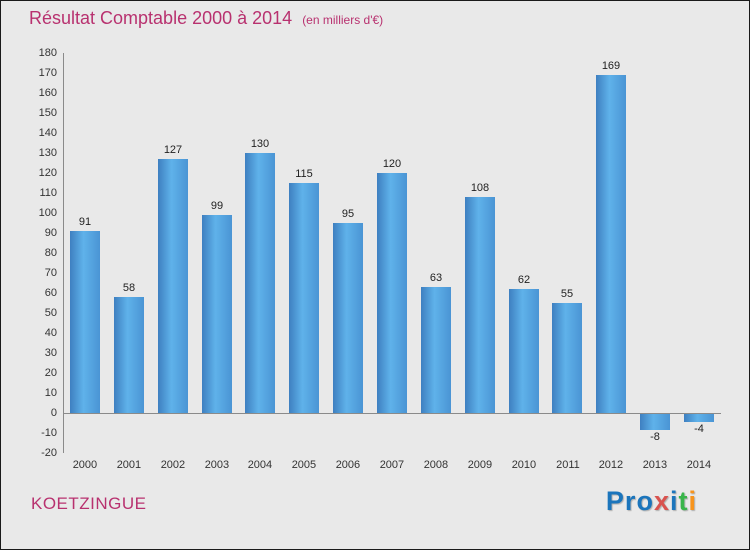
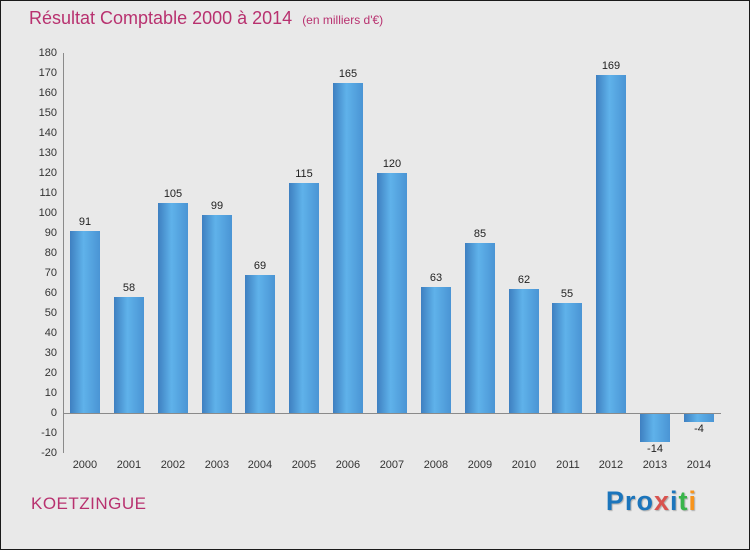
2002: 127 -> 105
2004: 130 -> 69
2006: 95 -> 165
2009: 108 -> 85
2013: -8 -> -14
